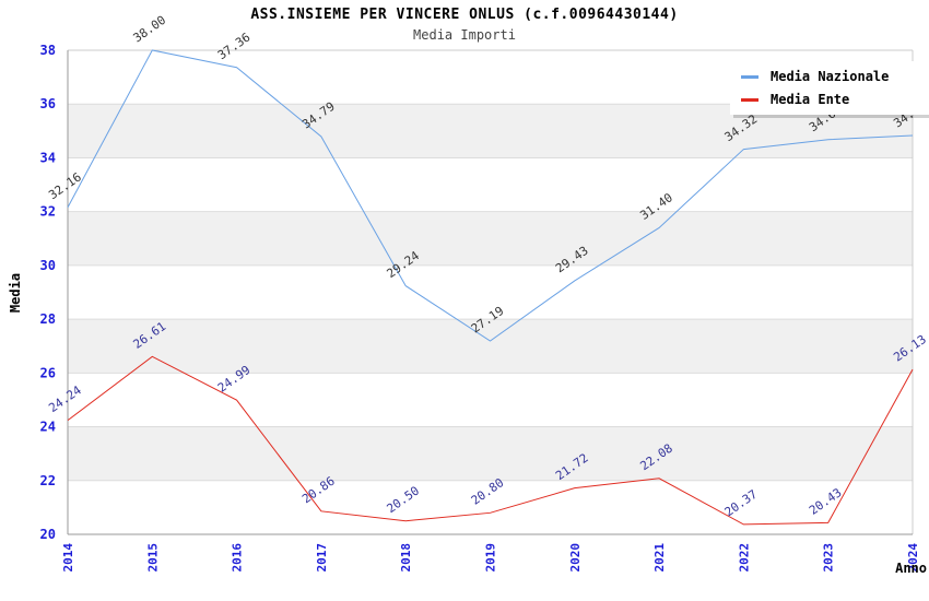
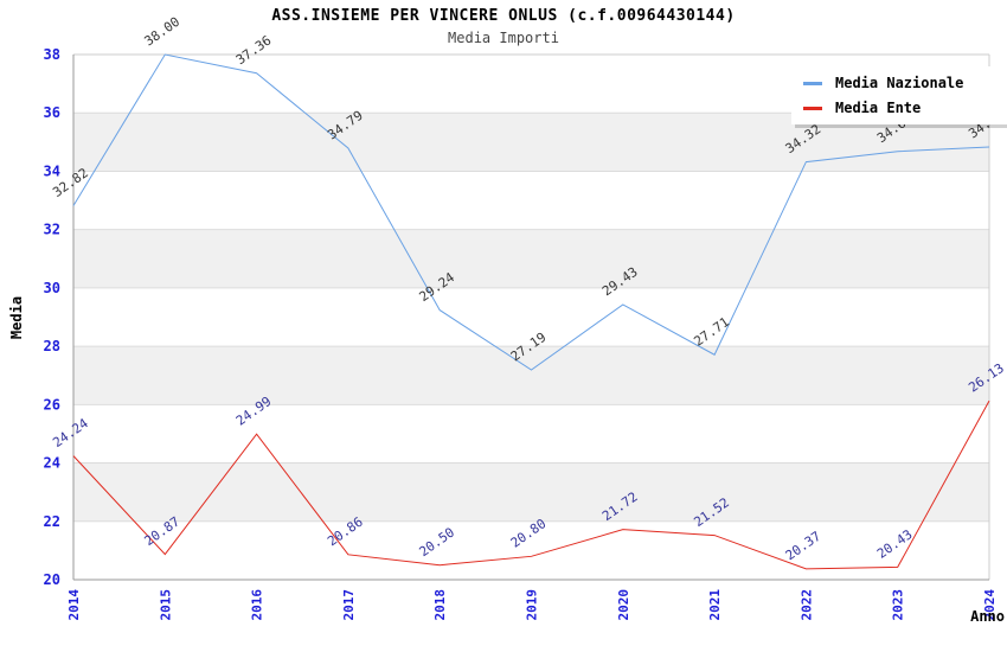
Media Nazionale/2014: 32.16 -> 32.82
Media Ente/2015: 26.61 -> 20.87
Media Nazionale/2021: 31.40 -> 27.71
Media Ente/2021: 22.08 -> 21.52
